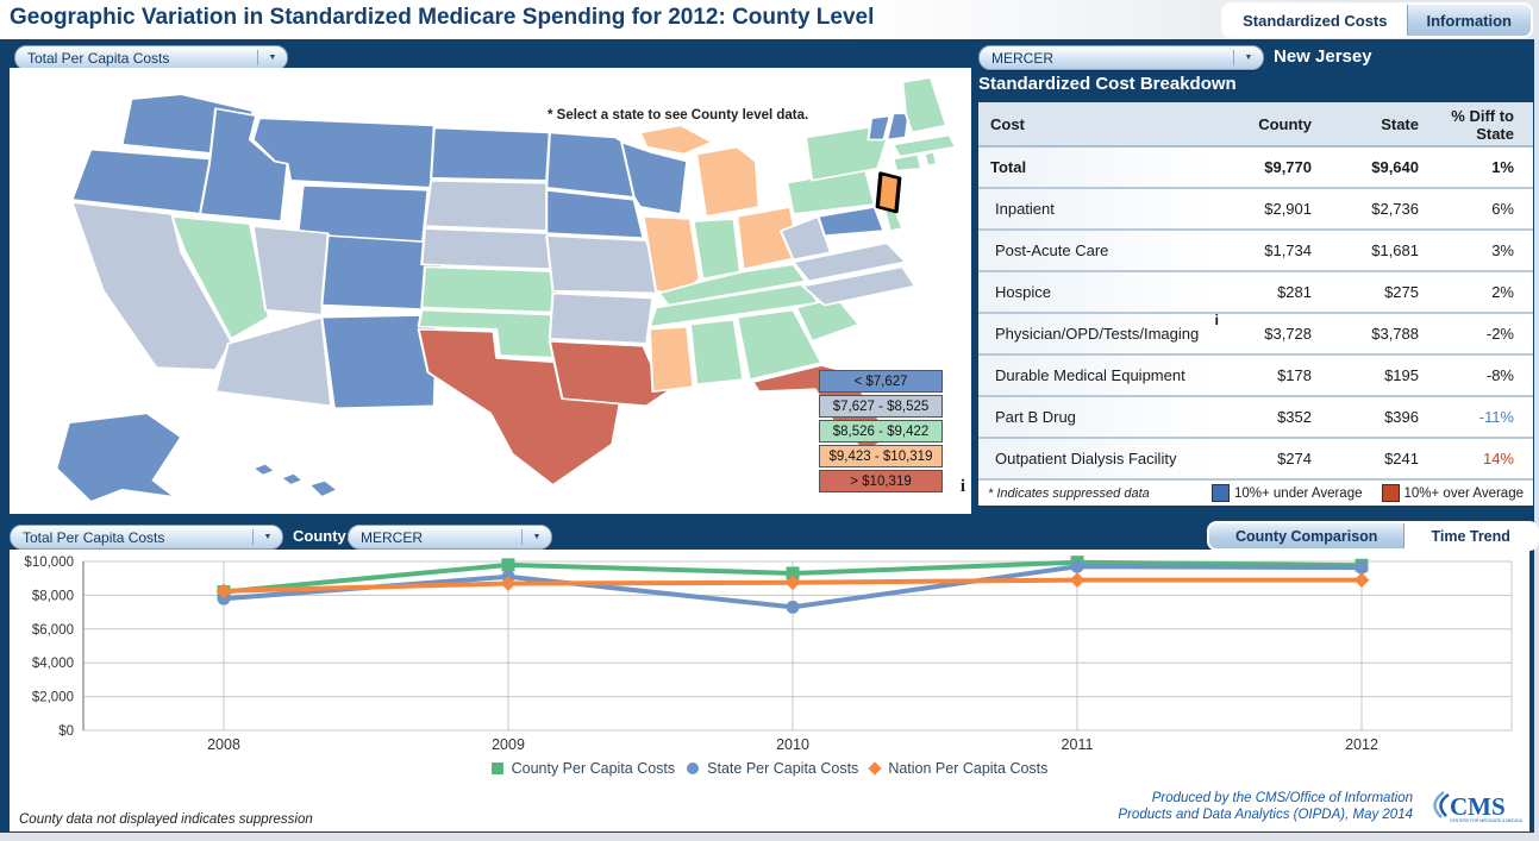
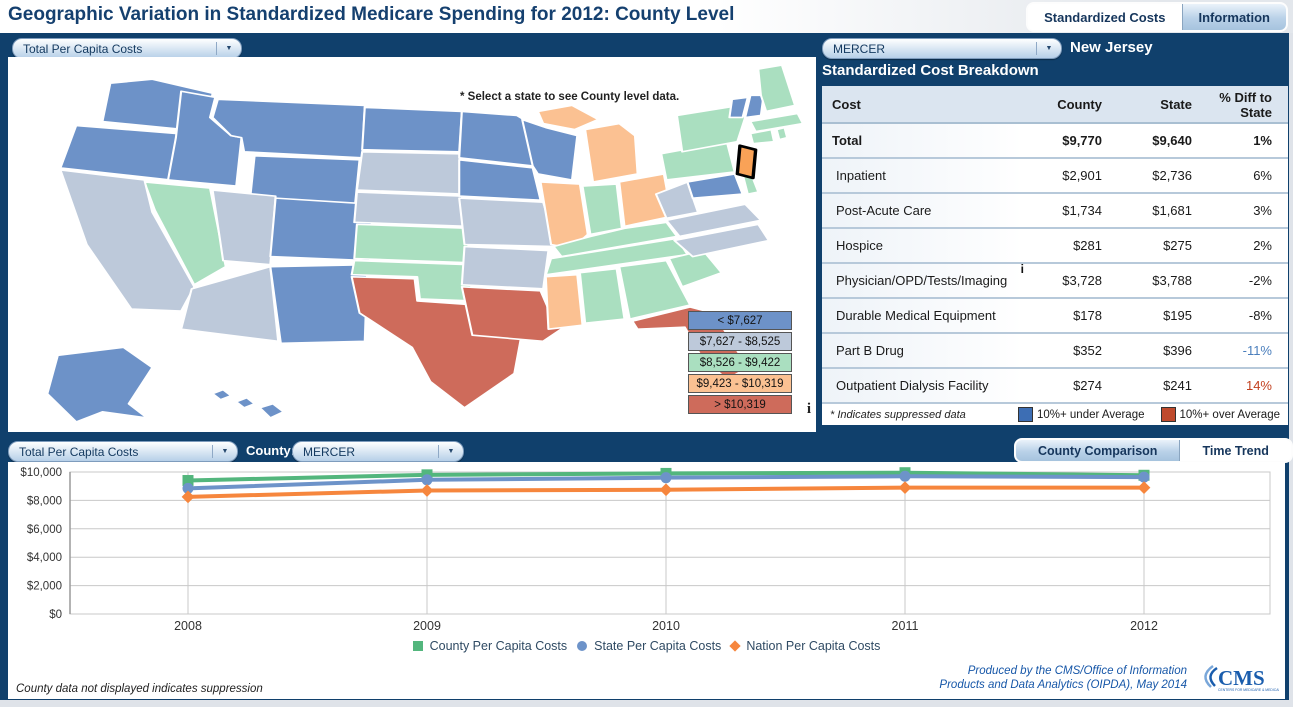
County Per Capita Costs/2008: $8200 -> $9400
State Per Capita Costs/2008: $7800 -> $8800
State Per Capita Costs/2009: $9100 -> $9400
County Per Capita Costs/2010: $9300 -> $9900
State Per Capita Costs/2010: $7300 -> $9600
